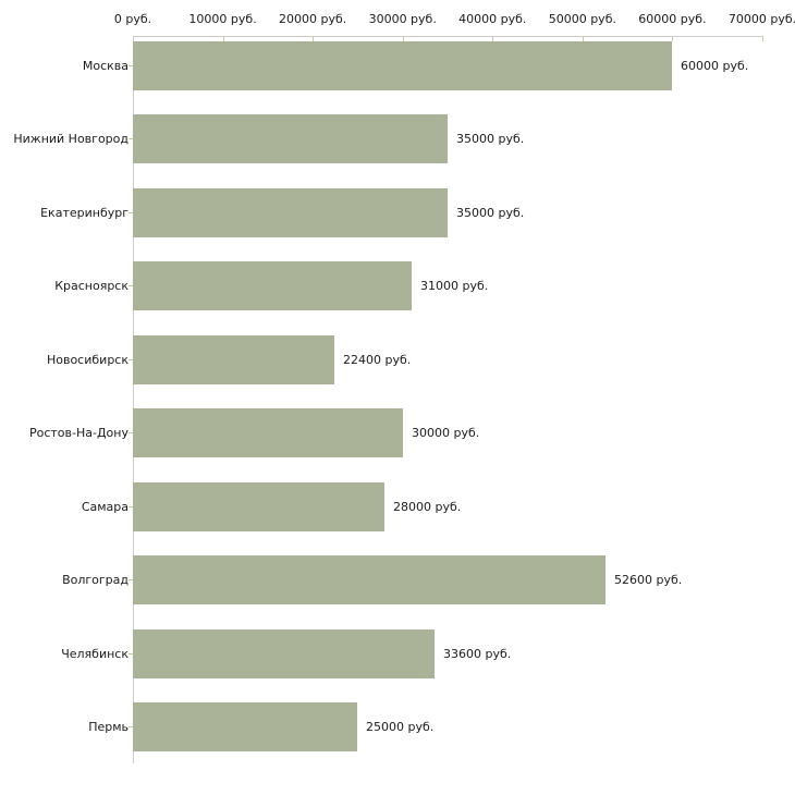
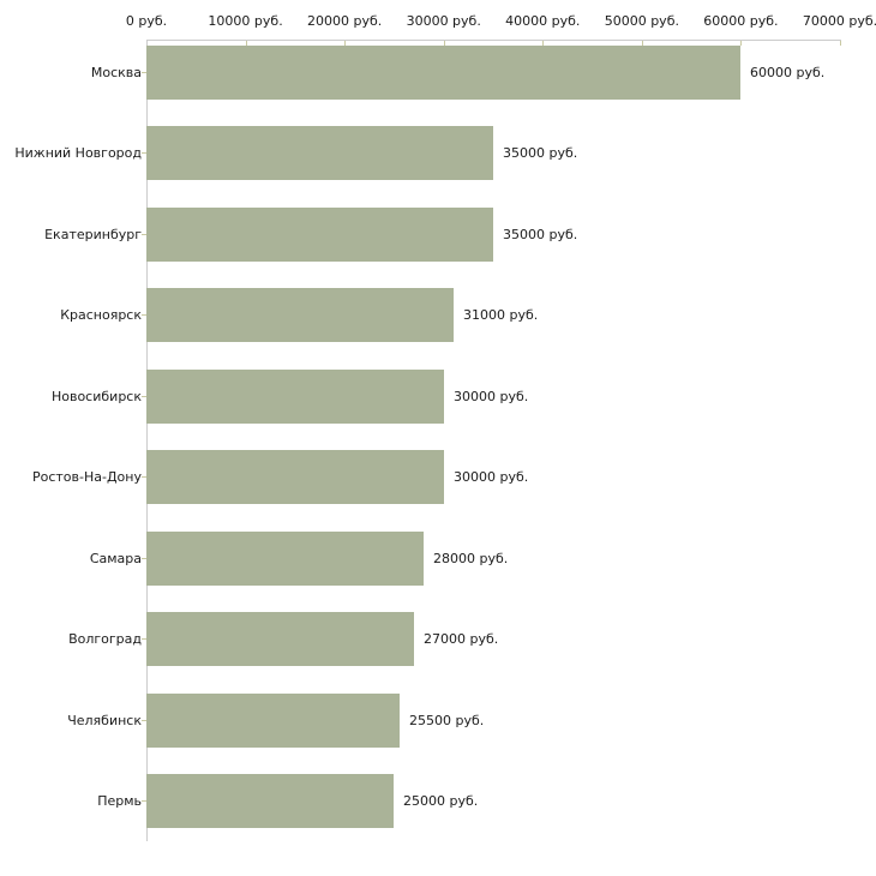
Новосибирск: 22400 -> 30000
Волгоград: 52600 -> 27000
Челябинск: 33600 -> 25500
